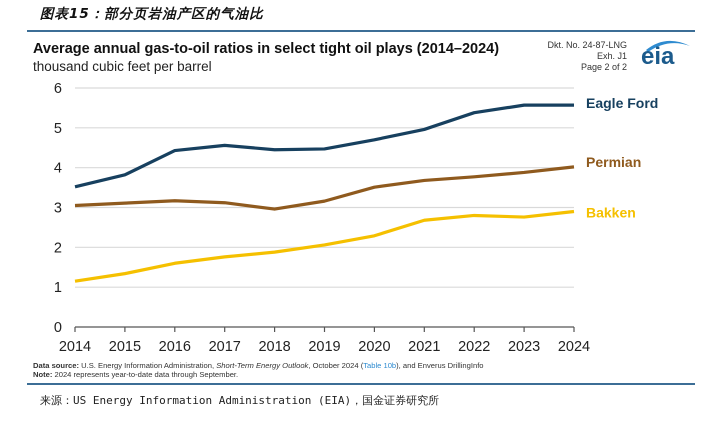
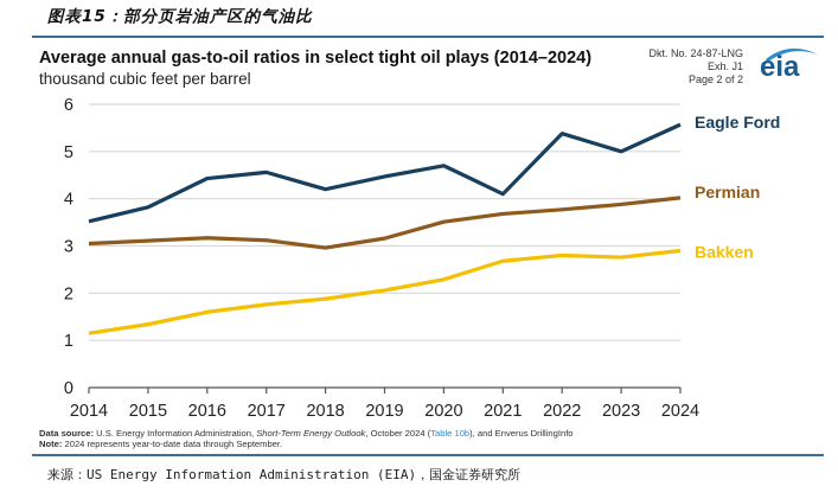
Eagle Ford/2018: 4.5 -> 4.2
Eagle Ford/2021: 5.0 -> 4.1
Eagle Ford/2023: 5.6 -> 5.0
